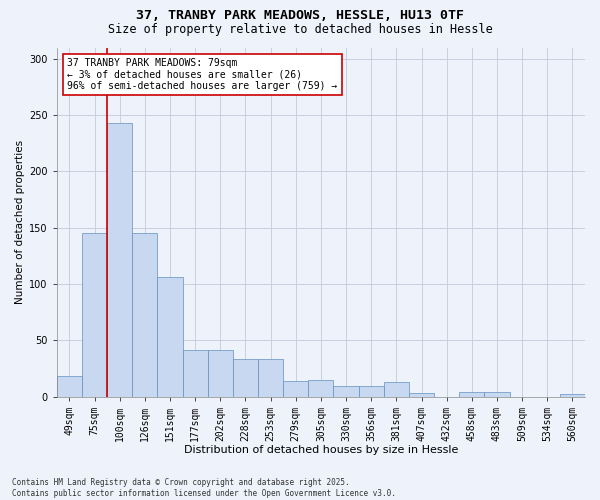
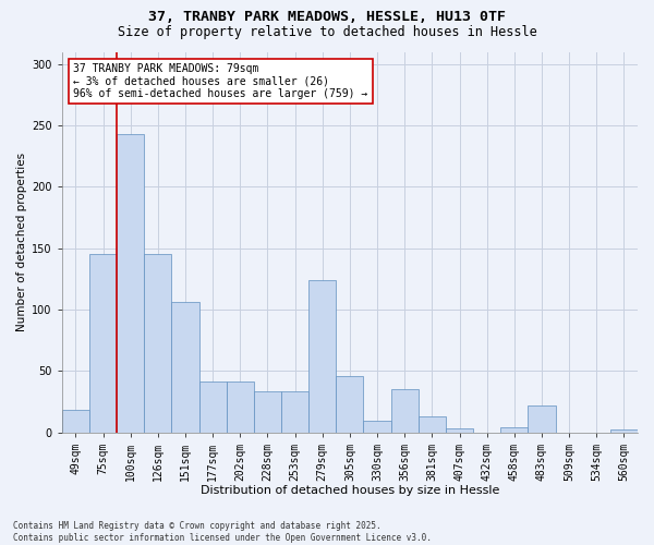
279sqm: 14 -> 124
305sqm: 15 -> 46
356sqm: 9 -> 35
483sqm: 4 -> 22
